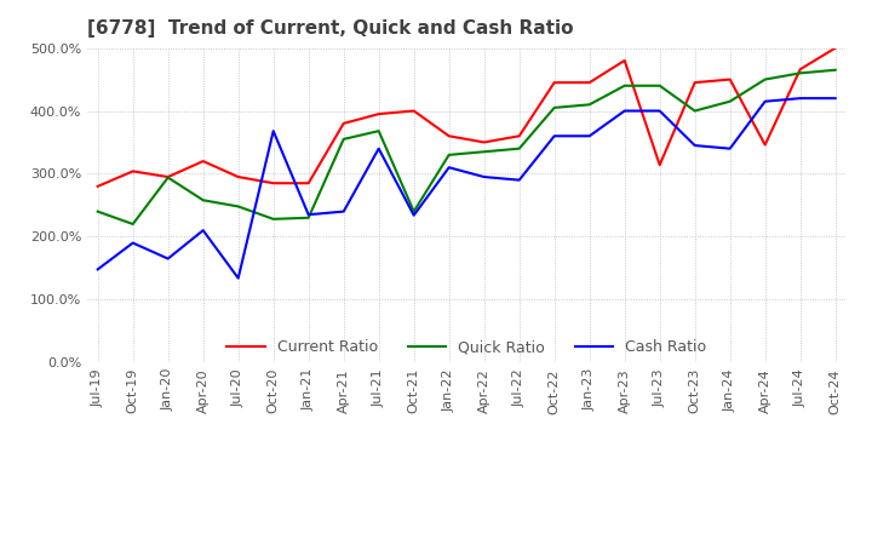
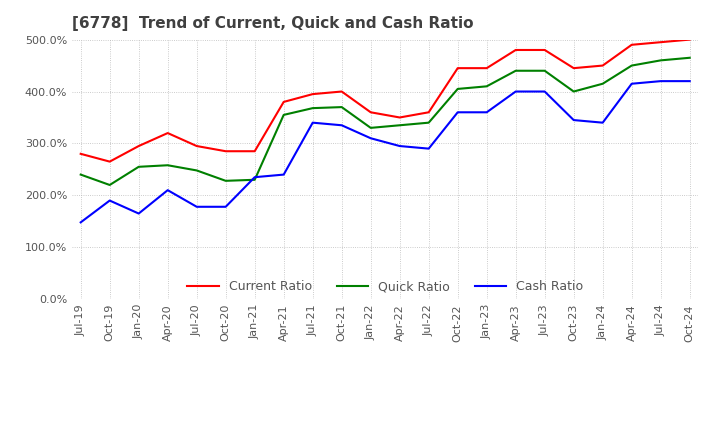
Current Ratio/Oct-19: 304% -> 265%
Quick Ratio/Jan-20: 294% -> 255%
Cash Ratio/Jul-20: 134% -> 178%
Cash Ratio/Oct-20: 368% -> 178%
Quick Ratio/Oct-21: 240% -> 370%
Cash Ratio/Oct-21: 234% -> 335%
Current Ratio/Jul-23: 314% -> 480%
Current Ratio/Apr-24: 346% -> 490%
Current Ratio/Jul-24: 466% -> 495%
